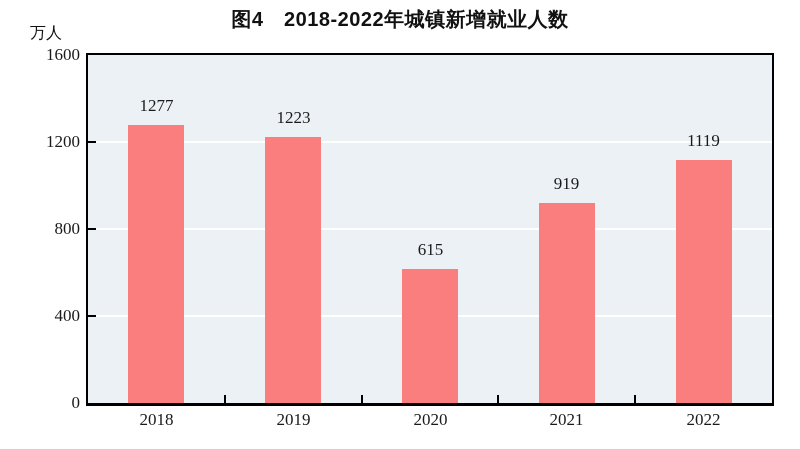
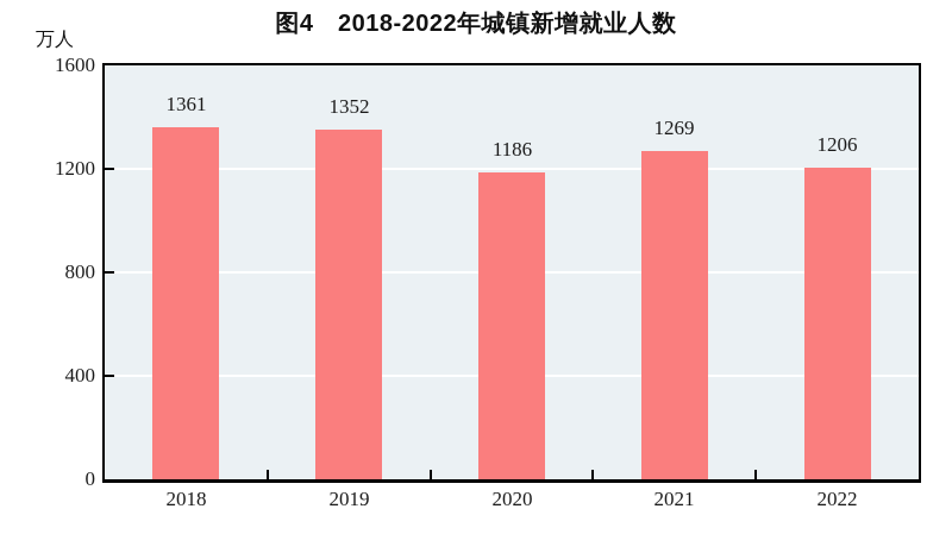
2018: 1277 -> 1361
2019: 1223 -> 1352
2020: 615 -> 1186
2021: 919 -> 1269
2022: 1119 -> 1206
